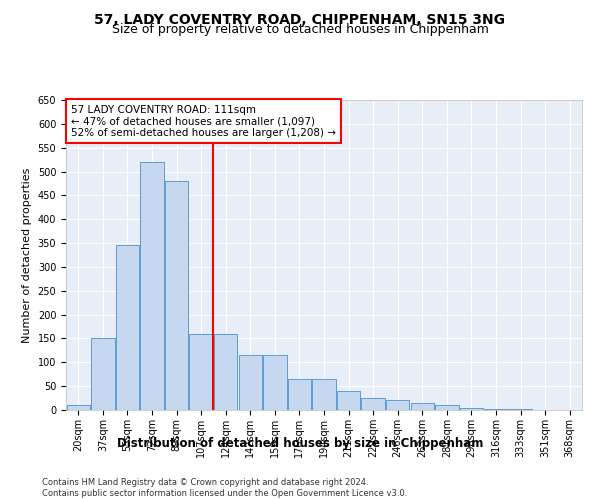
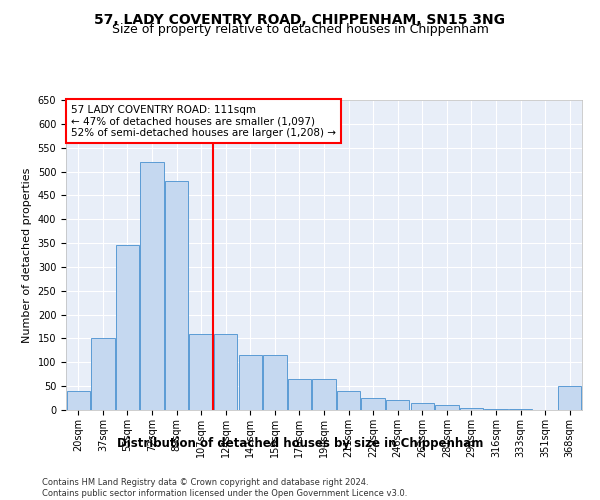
20sqm: 10 -> 40
368sqm: 1 -> 50
